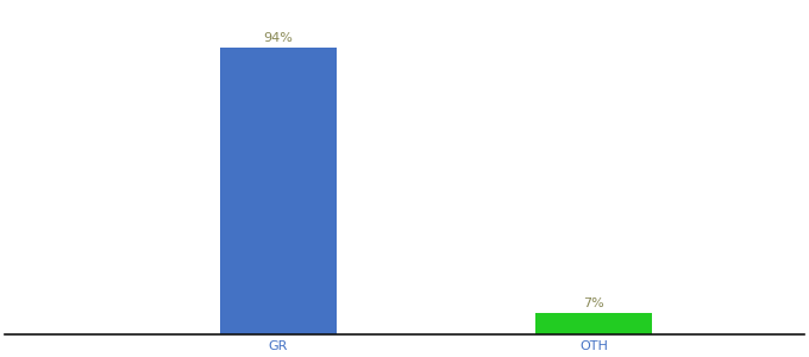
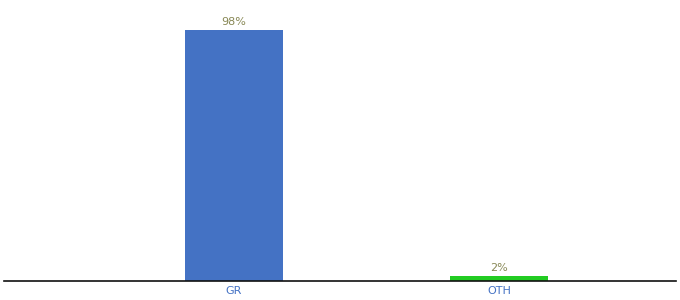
GR: 94% -> 98%
OTH: 7% -> 2%
